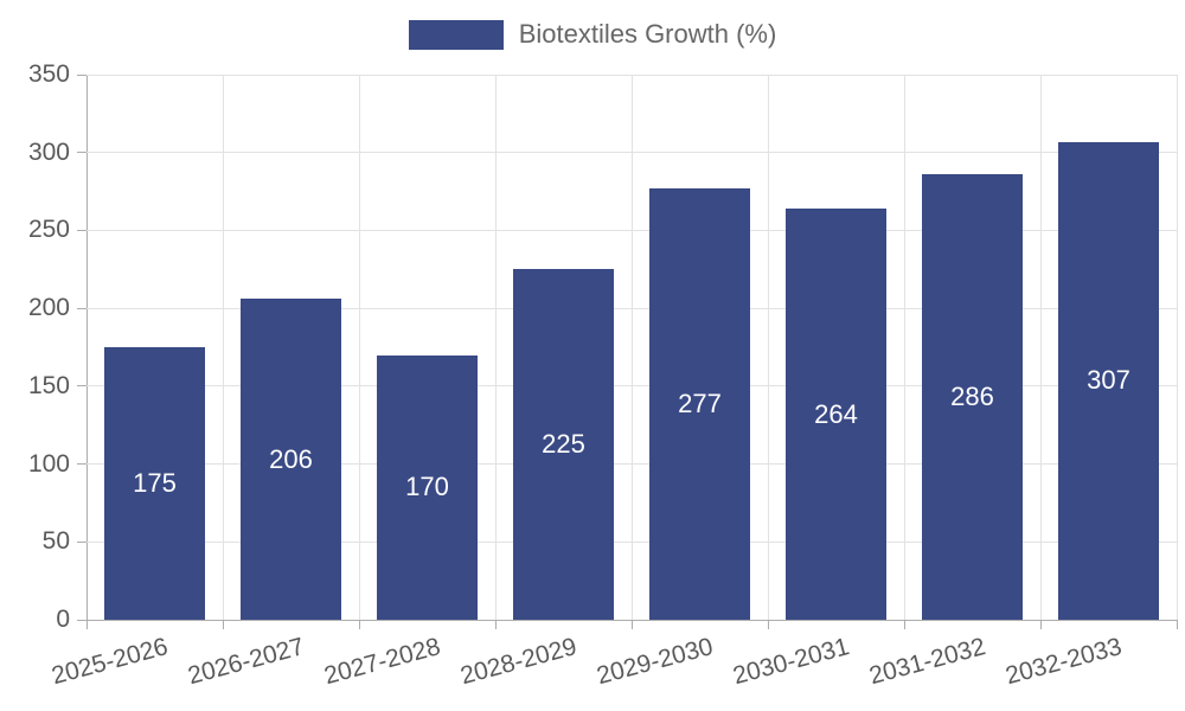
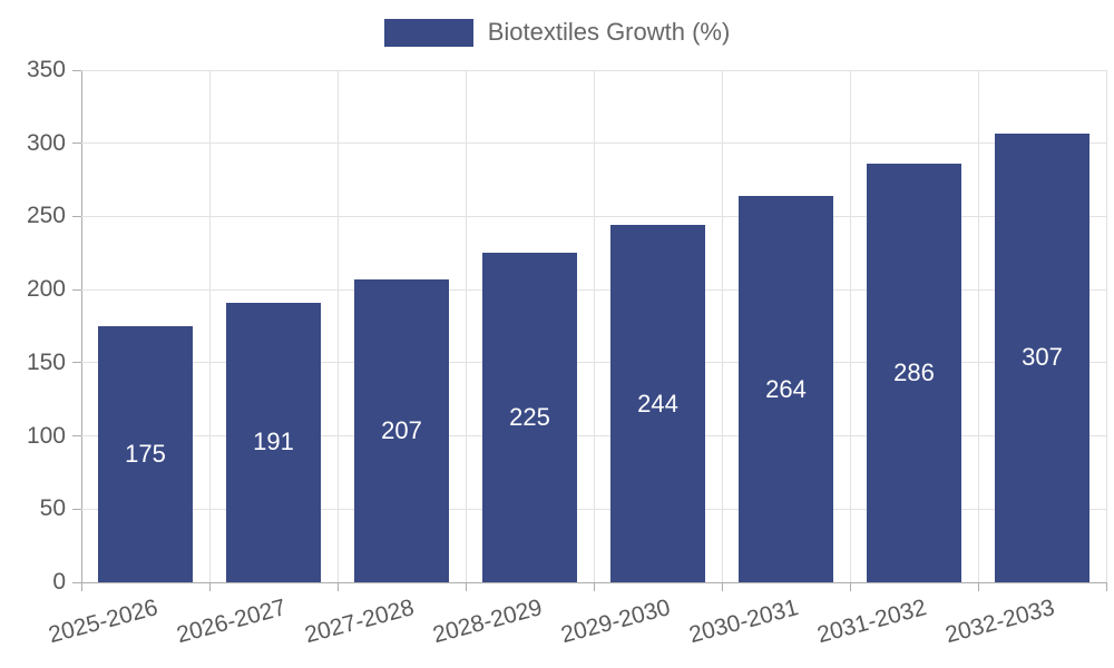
2026-2027: 206 -> 191
2027-2028: 170 -> 207
2029-2030: 277 -> 244
